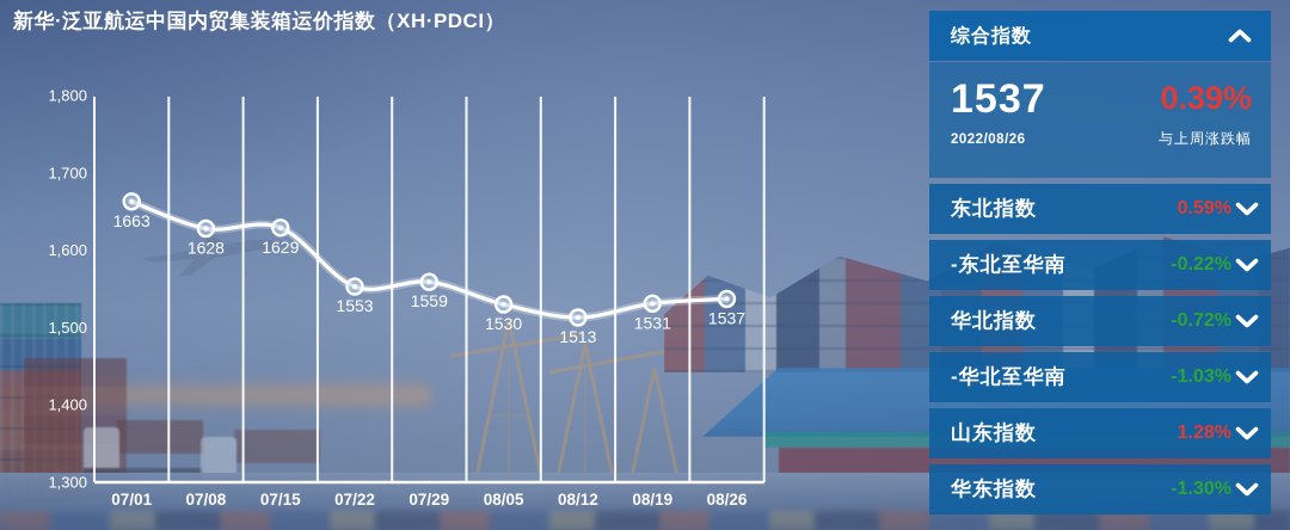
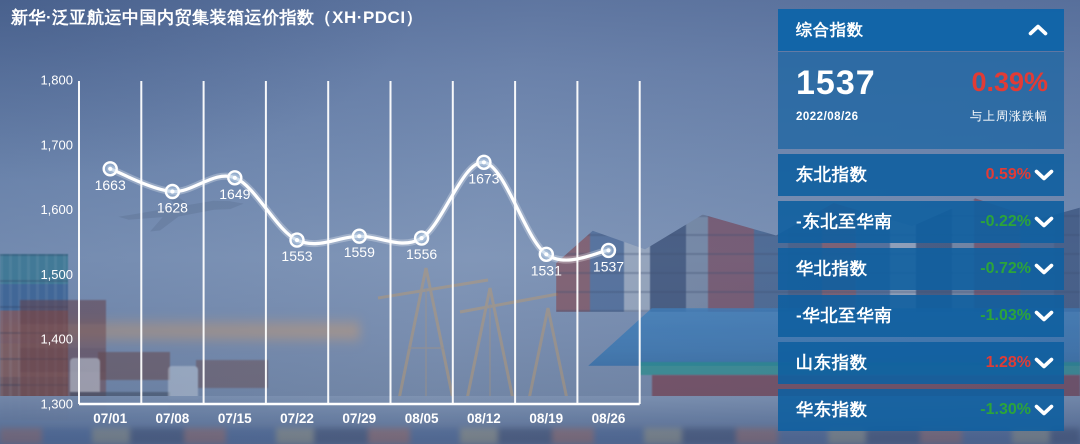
07/15: 1629 -> 1649
08/05: 1530 -> 1556
08/12: 1513 -> 1673
